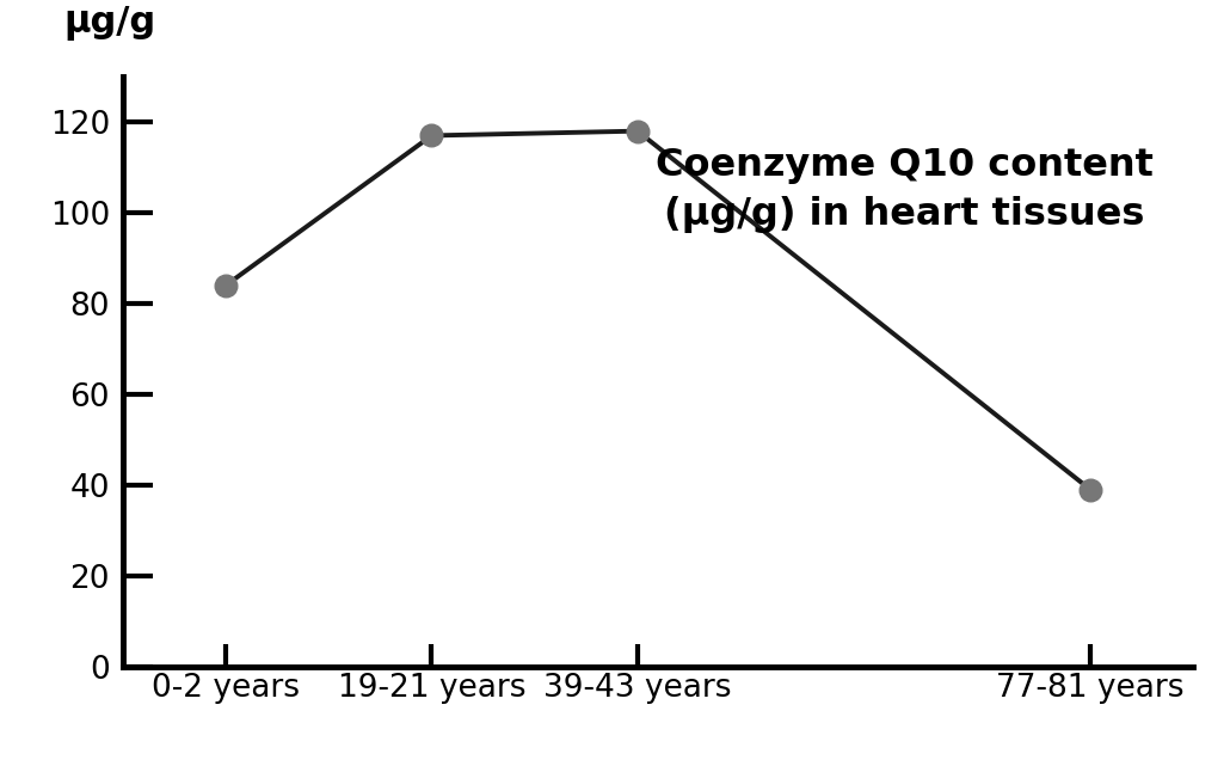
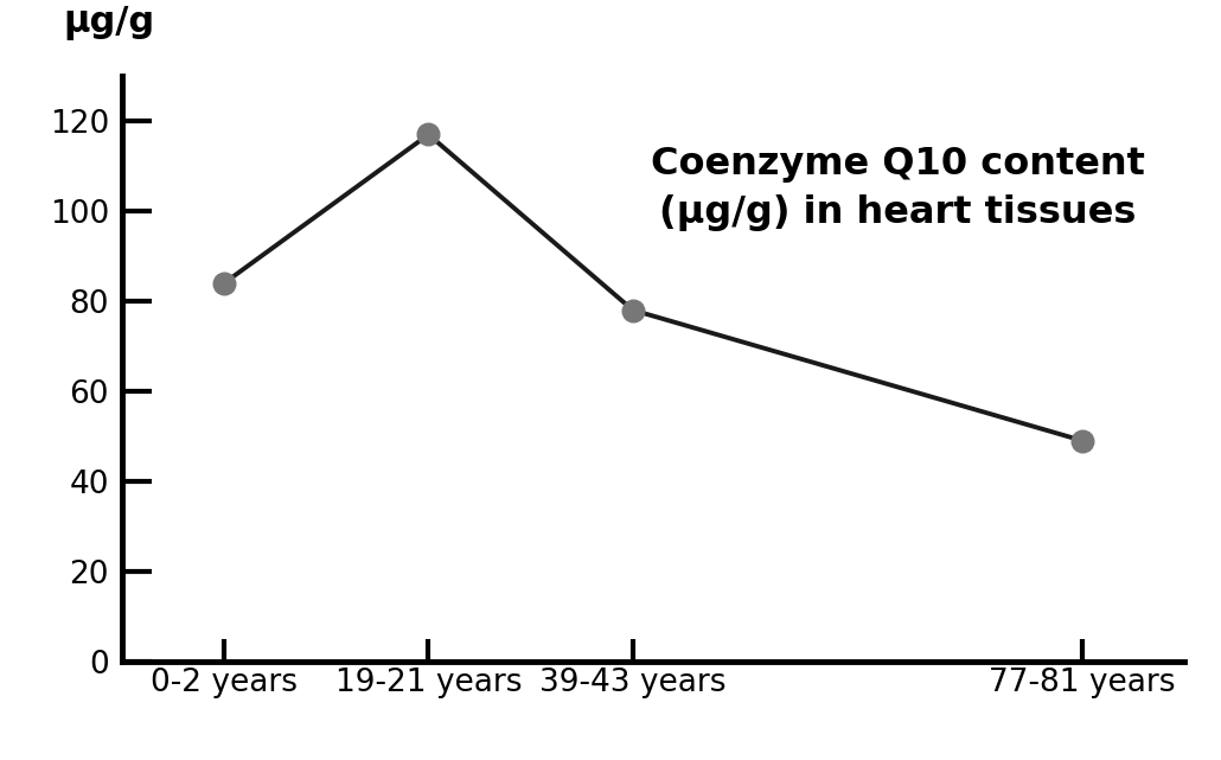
39-43 years: 118 -> 78
77-81 years: 39 -> 49
